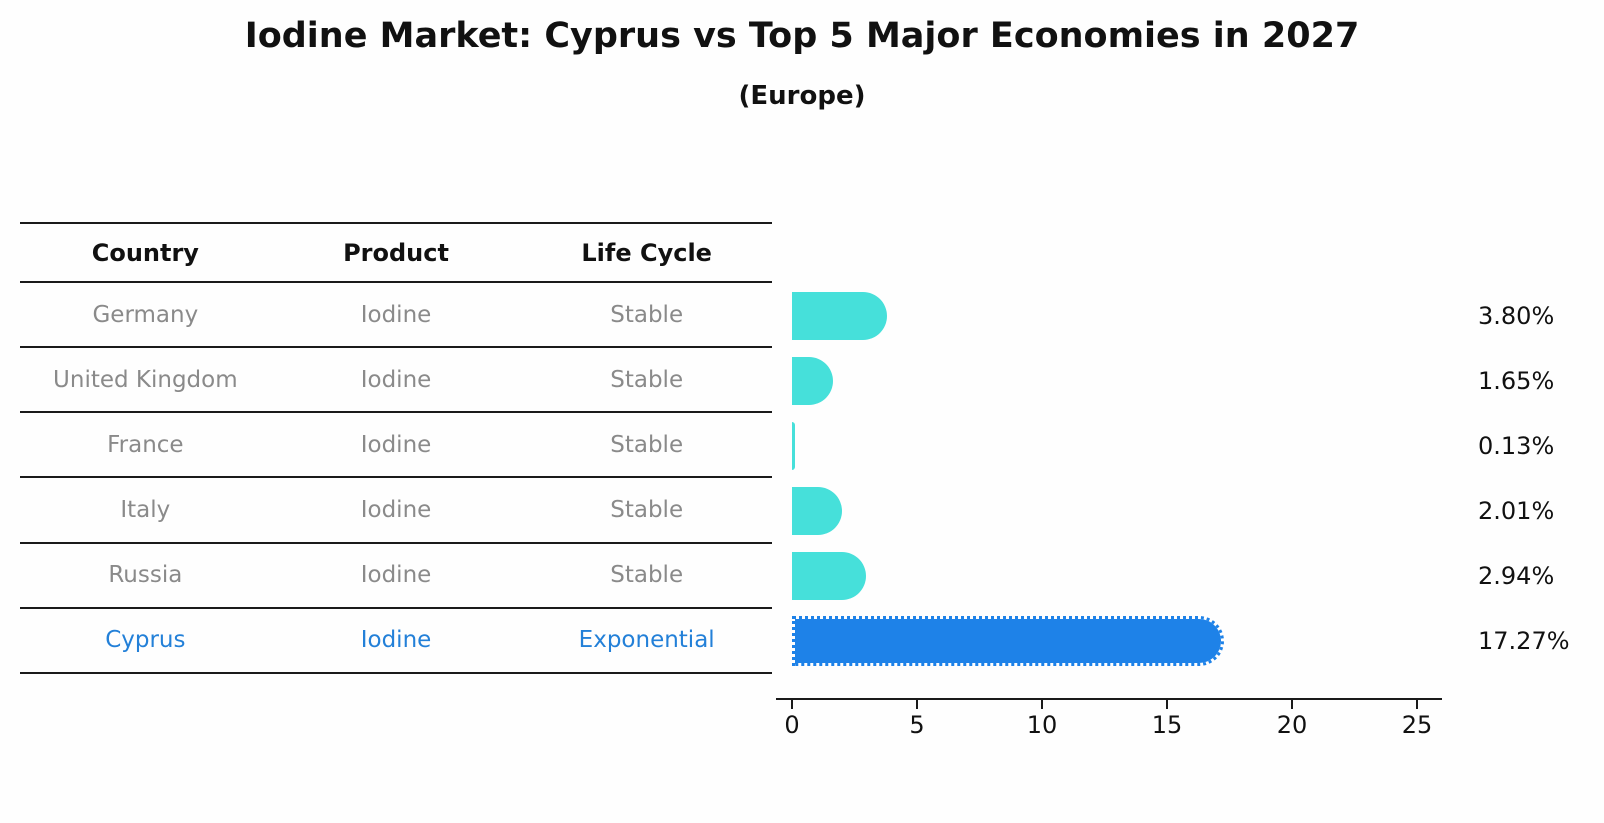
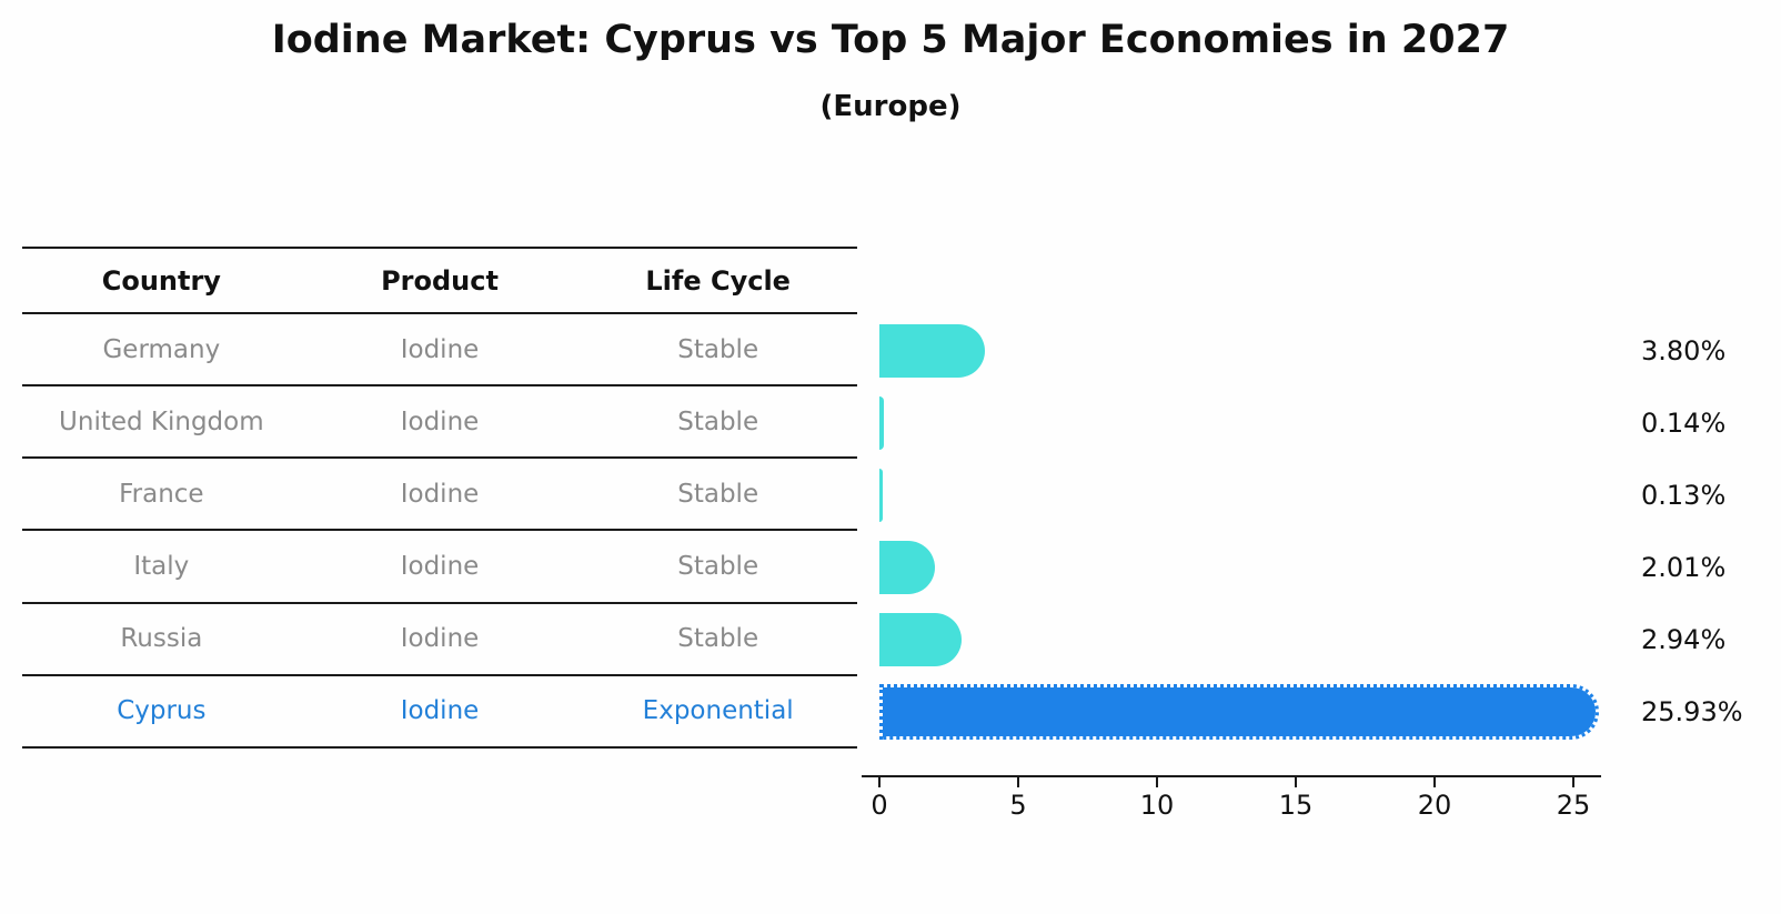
United Kingdom: 1.65% -> 0.14%
Cyprus: 17.27% -> 25.93%
